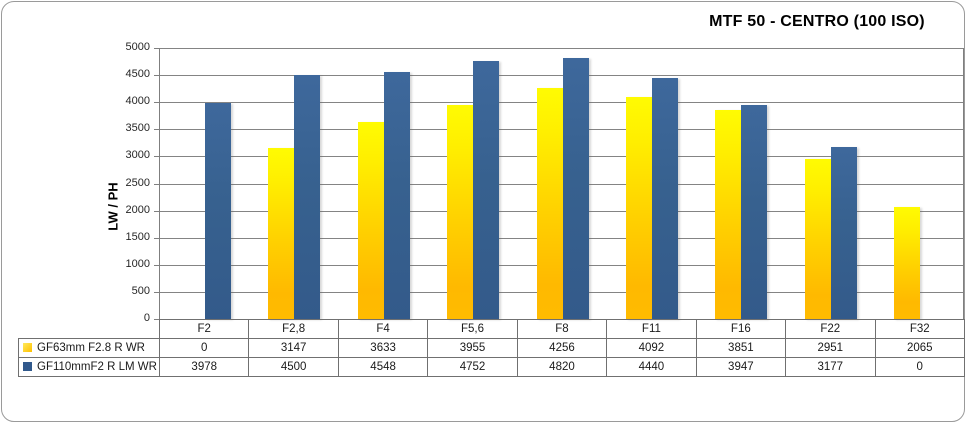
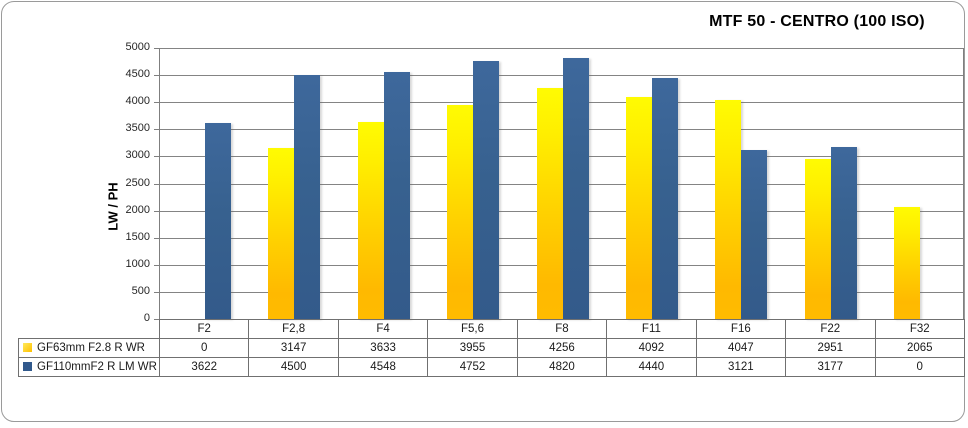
GF110mmF2 R LM WR/F2: 3978 -> 3622
GF63mm F2.8 R WR/F16: 3851 -> 4047
GF110mmF2 R LM WR/F16: 3947 -> 3121
